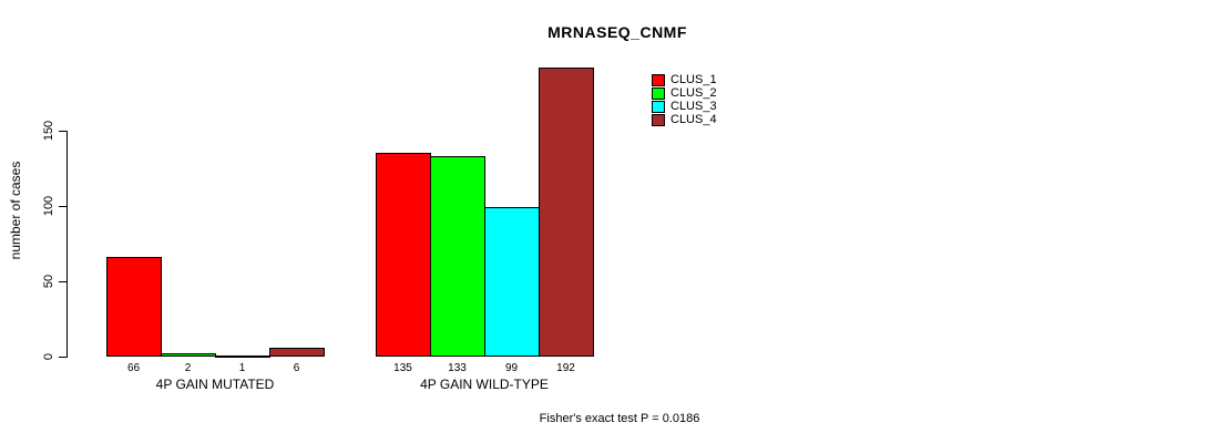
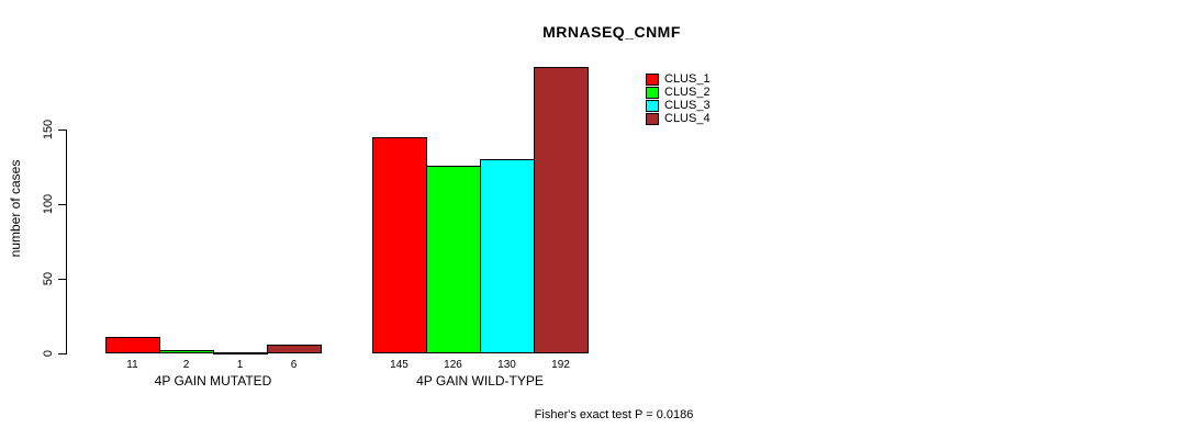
CLUS_1/4P GAIN MUTATED: 66 -> 11
CLUS_1/4P GAIN WILD-TYPE: 135 -> 145
CLUS_2/4P GAIN WILD-TYPE: 133 -> 126
CLUS_3/4P GAIN WILD-TYPE: 99 -> 130
